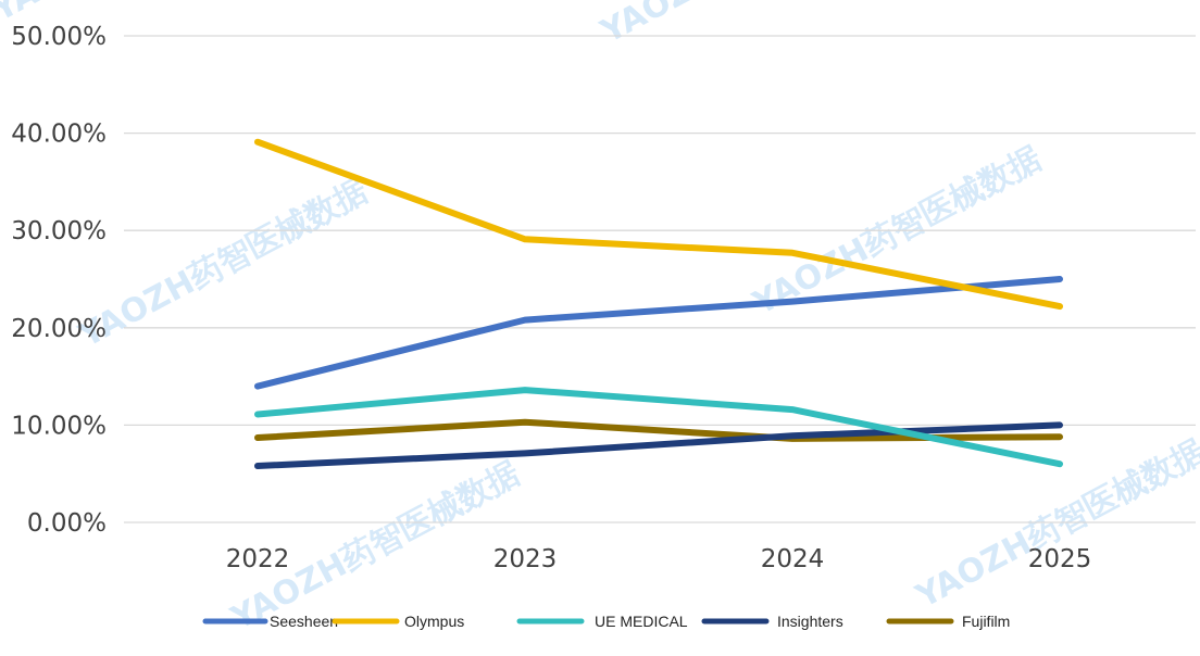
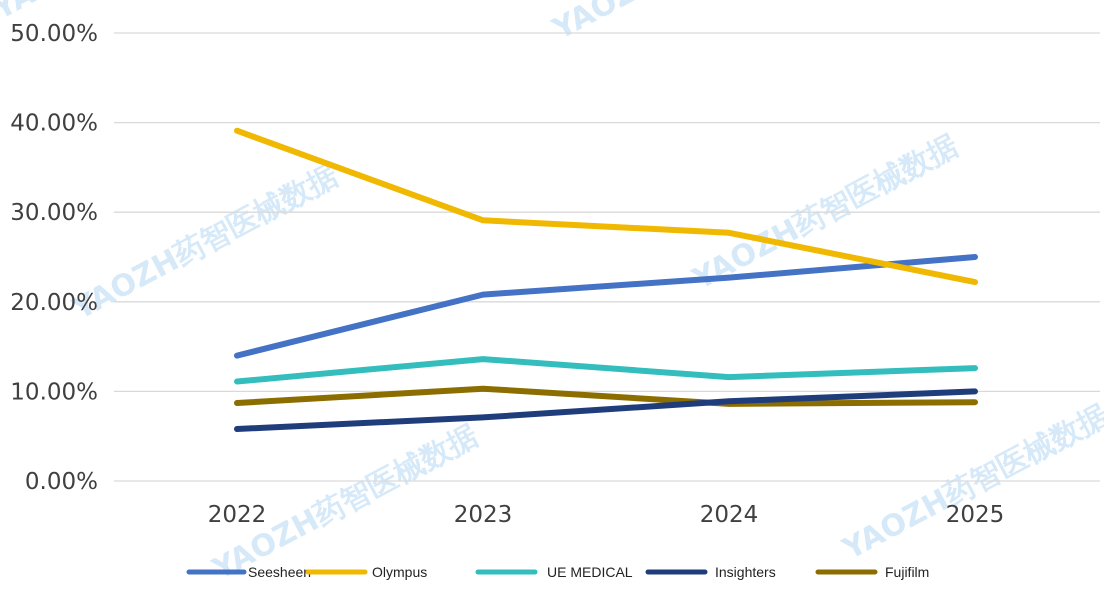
UE MEDICAL/2025: 6% -> 13%
